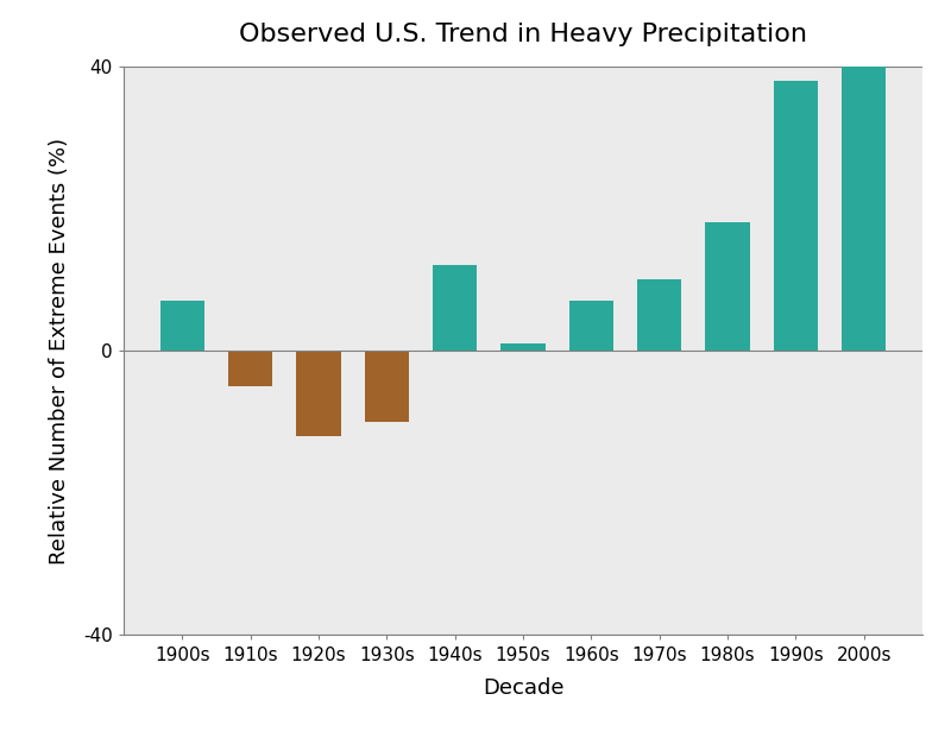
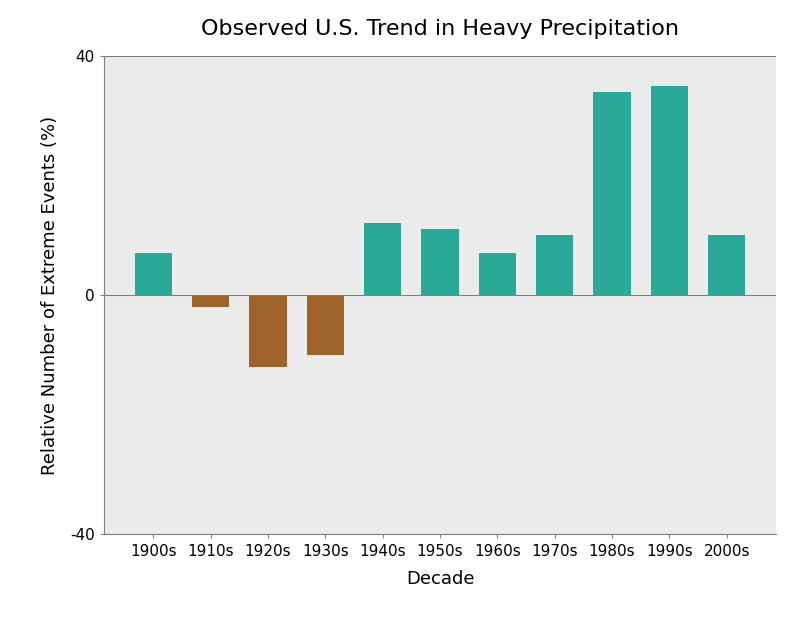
1910s: -5 -> -2
1950s: 1 -> 11
1980s: 18 -> 34
1990s: 38 -> 35
2000s: 40 -> 10
